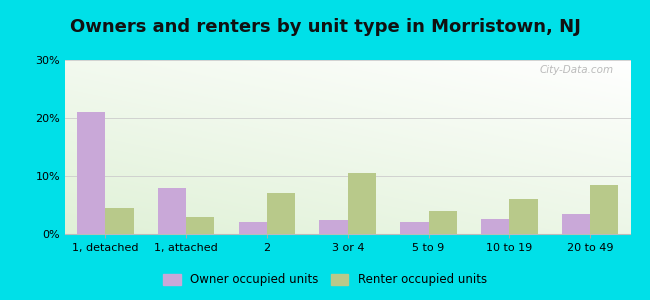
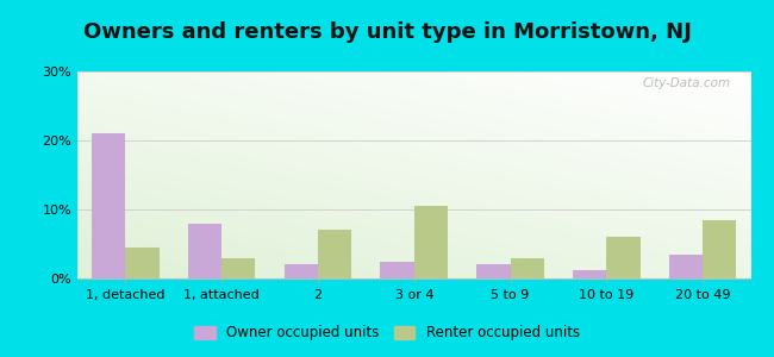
Renter occupied units/5 to 9: 4.0% -> 3.0%
Owner occupied units/10 to 19: 2.6% -> 1.2%
